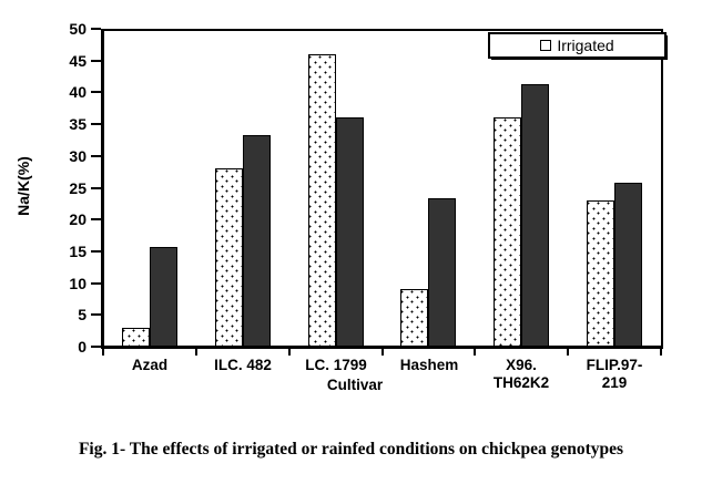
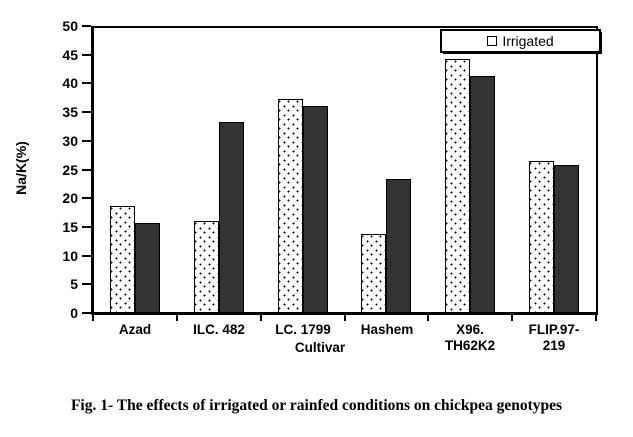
Irrigated/Azad: 3 -> 19
Irrigated/ILC. 482: 28 -> 16
Irrigated/LC. 1799: 46 -> 37
Irrigated/Hashem: 9 -> 14
Irrigated/X96. TH62K2: 36 -> 44
Irrigated/FLIP.97- 219: 23 -> 26
